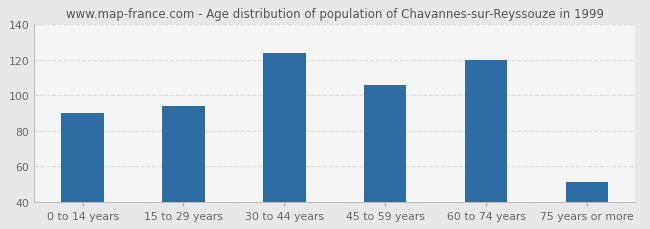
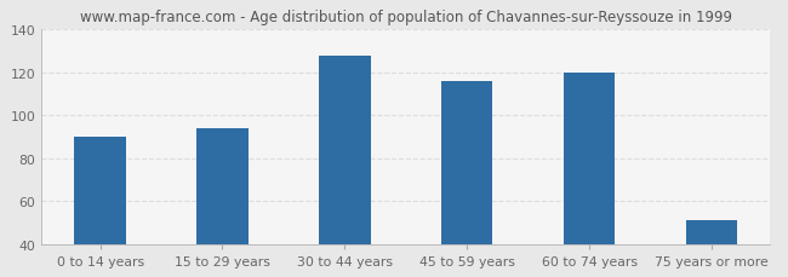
30 to 44 years: 124 -> 128
45 to 59 years: 106 -> 116
